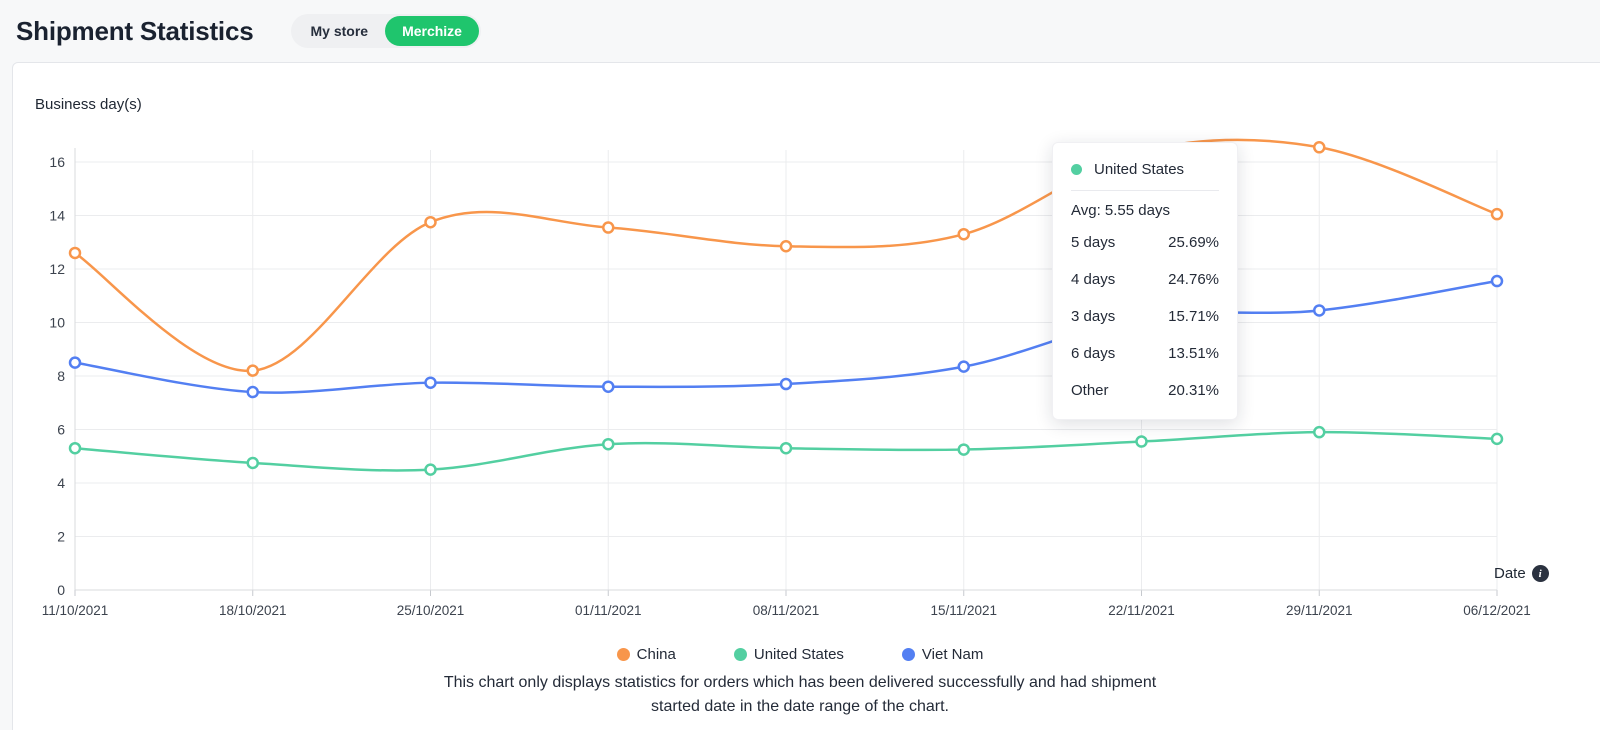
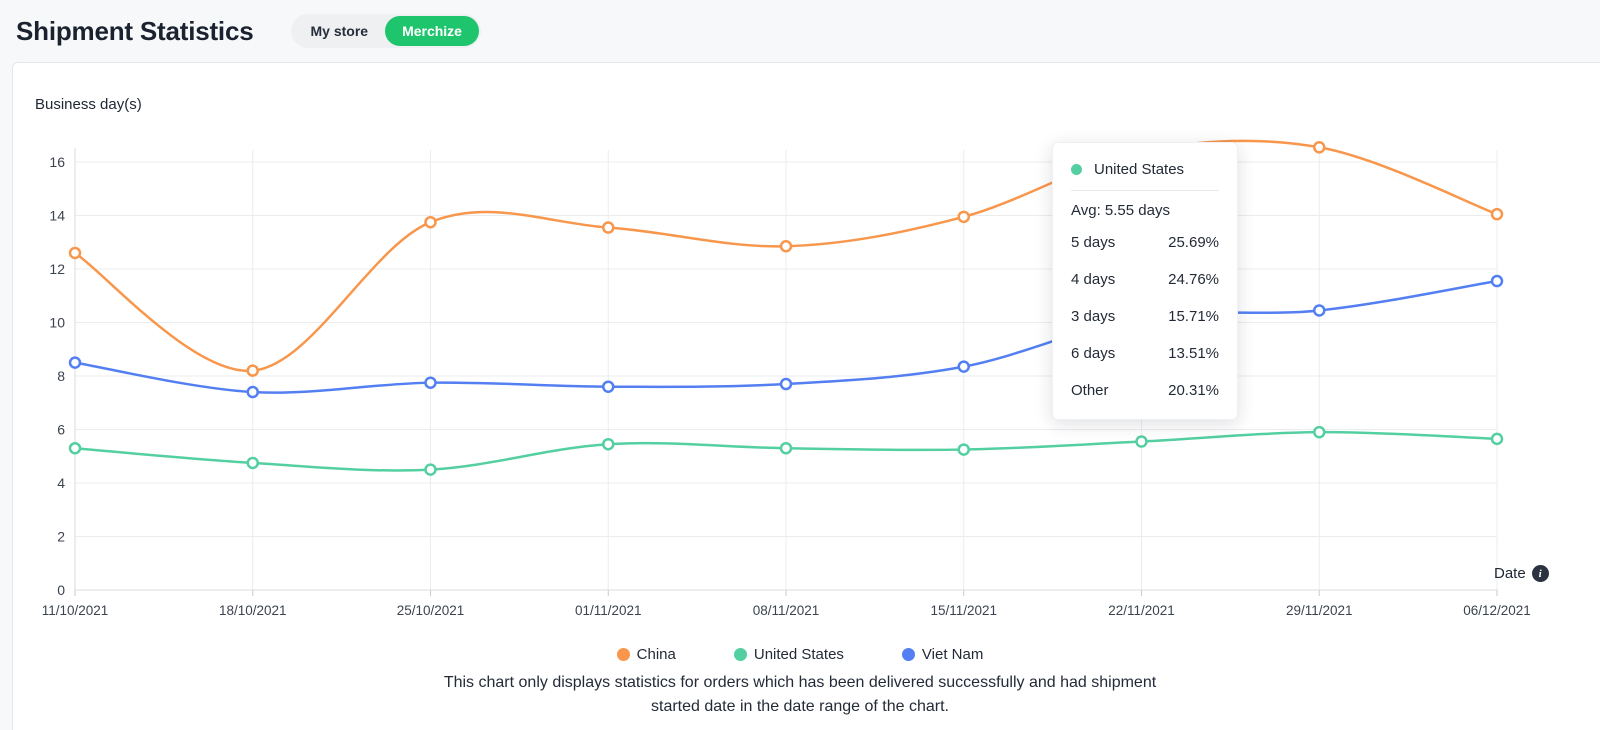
China/15/11/2021: 13.3 -> 13.9
